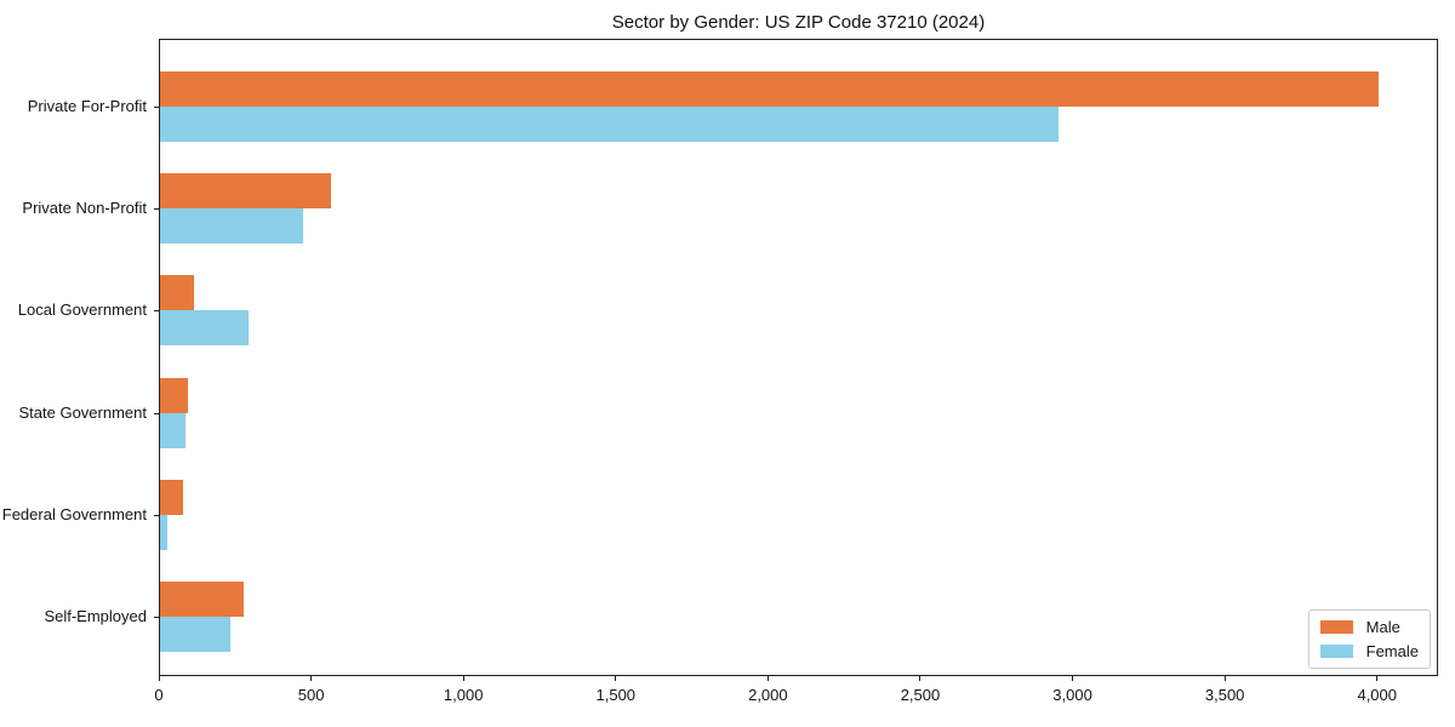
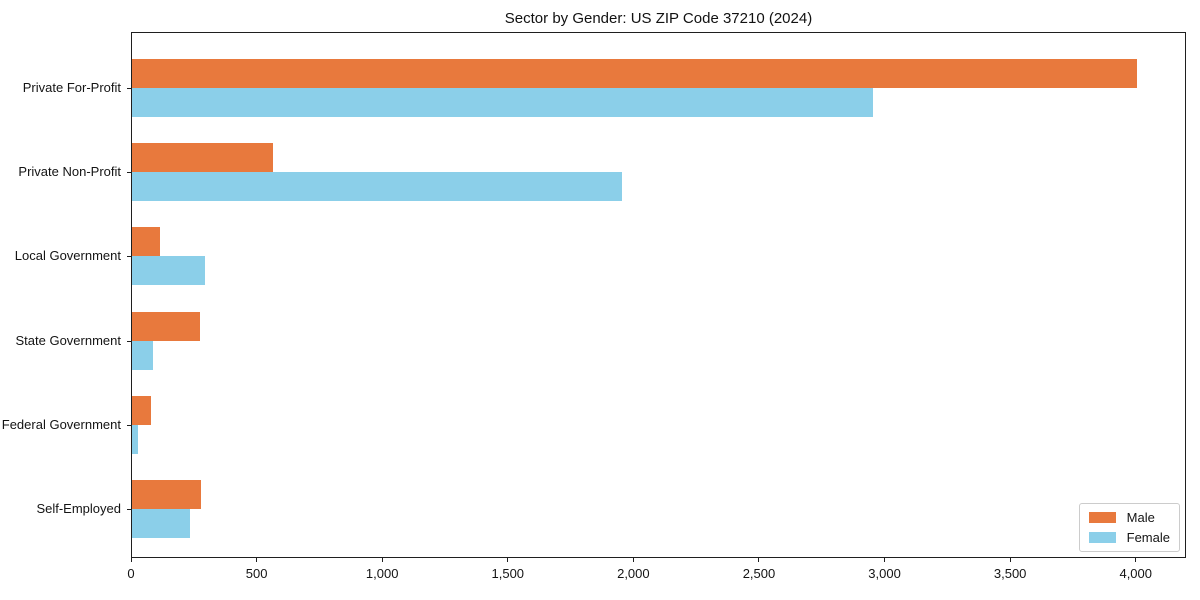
Female/Private Non-Profit: 470 -> 1950
Male/State Government: 90 -> 270
